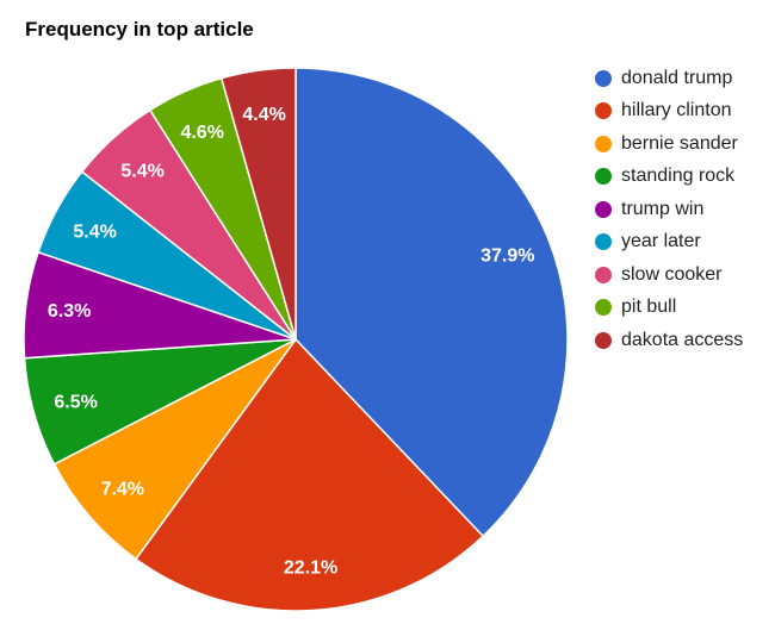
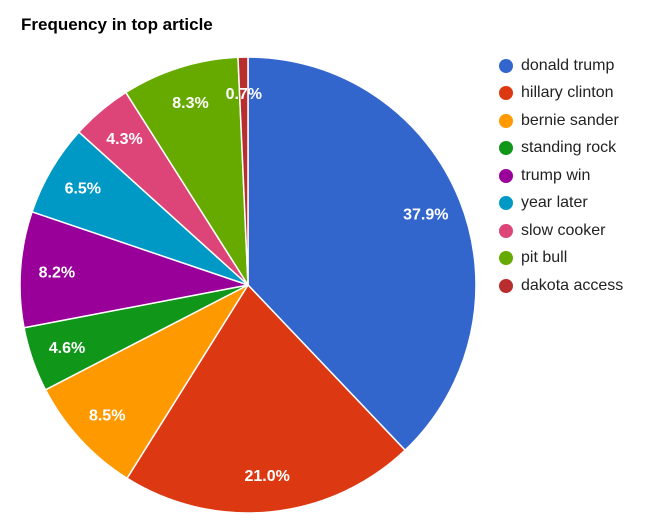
hillary clinton: 22.1% -> 21.0%
bernie sander: 7.4% -> 8.5%
standing rock: 6.5% -> 4.6%
trump win: 6.3% -> 8.2%
year later: 5.4% -> 6.5%
slow cooker: 5.4% -> 4.3%
pit bull: 4.6% -> 8.3%
dakota access: 4.4% -> 0.7%
